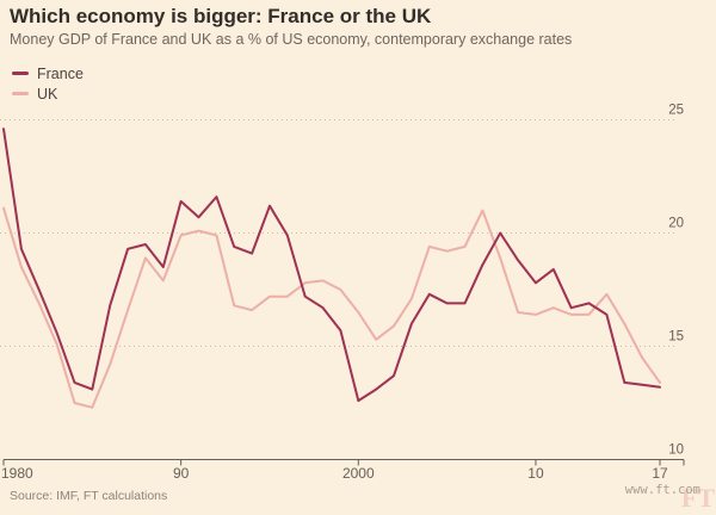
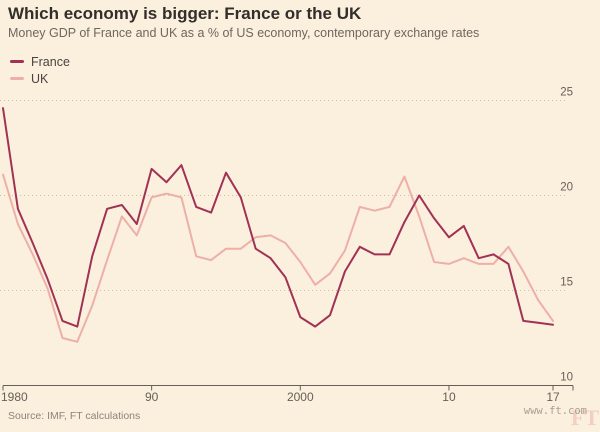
France/2000: 12.6 -> 13.6
